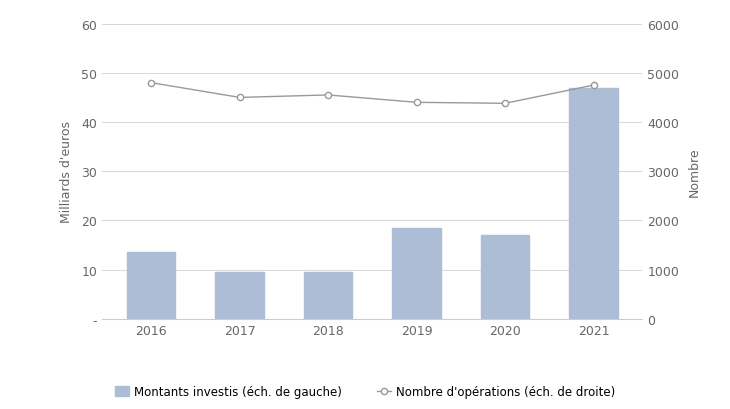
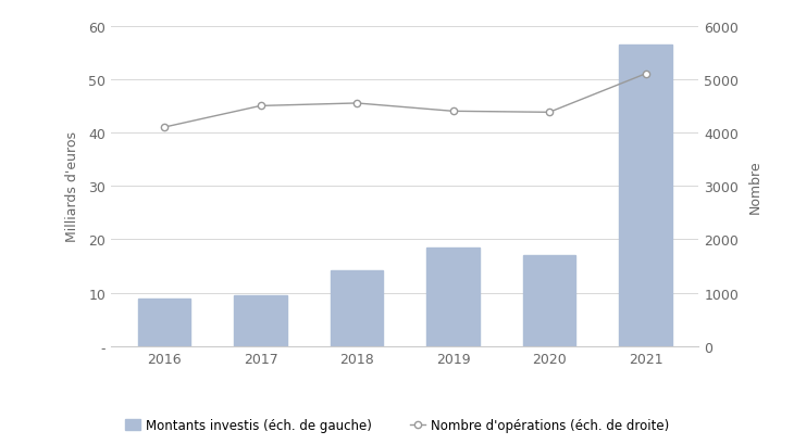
Montants investis (éch. de gauche)/2016: 13.5 -> 9.0
Nombre d'opérations (éch. de droite)/2016: 4800 -> 4100
Montants investis (éch. de gauche)/2018: 9.5 -> 14.2
Montants investis (éch. de gauche)/2021: 47.0 -> 56.5
Nombre d'opérations (éch. de droite)/2021: 4750 -> 5100
